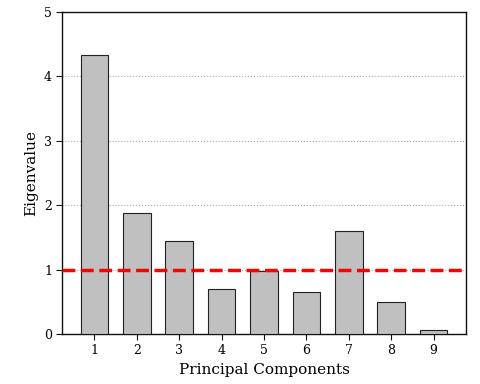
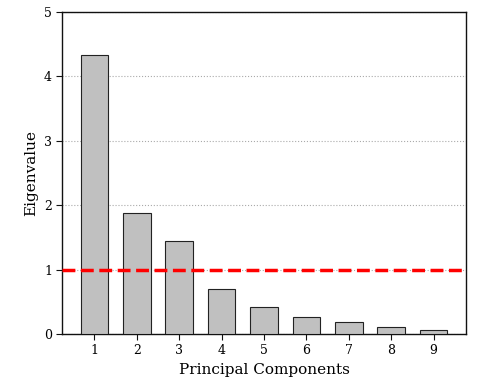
5: 0.98 -> 0.42
6: 0.66 -> 0.26
7: 1.60 -> 0.19
8: 0.50 -> 0.11
